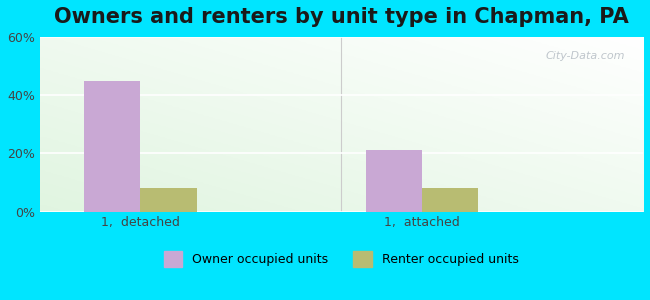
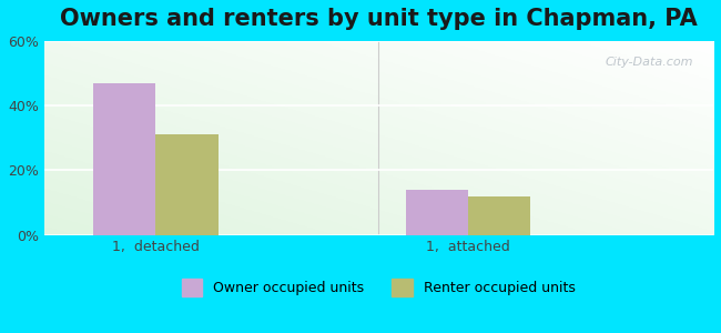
Owner occupied units/1, detached: 45% -> 47%
Renter occupied units/1, detached: 8% -> 31%
Owner occupied units/1, attached: 21% -> 14%
Renter occupied units/1, attached: 8% -> 12%
